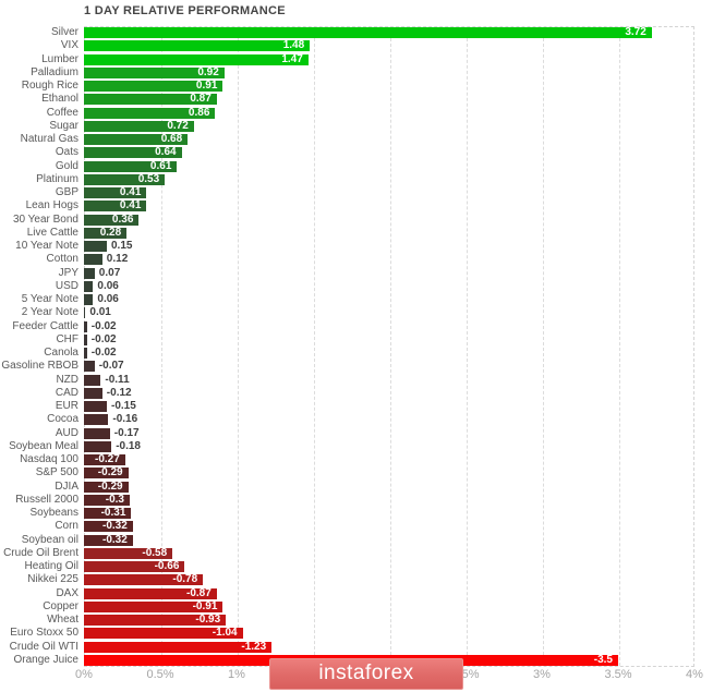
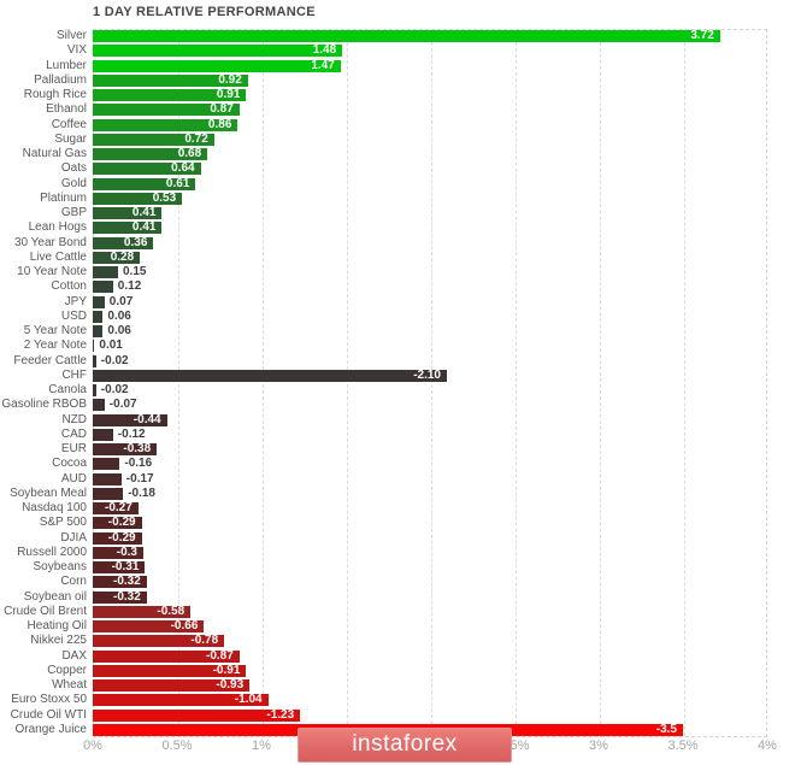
CHF: -0.02 -> -2.10
NZD: -0.11 -> -0.44
EUR: -0.15 -> -0.38
